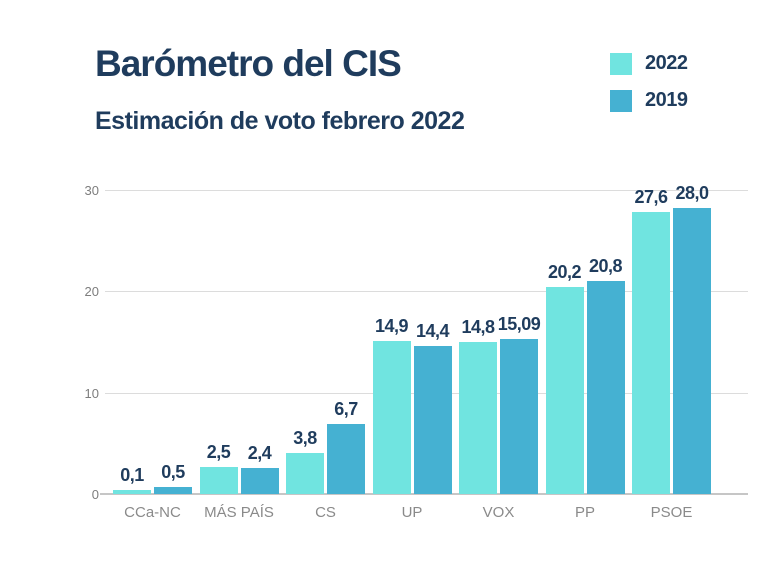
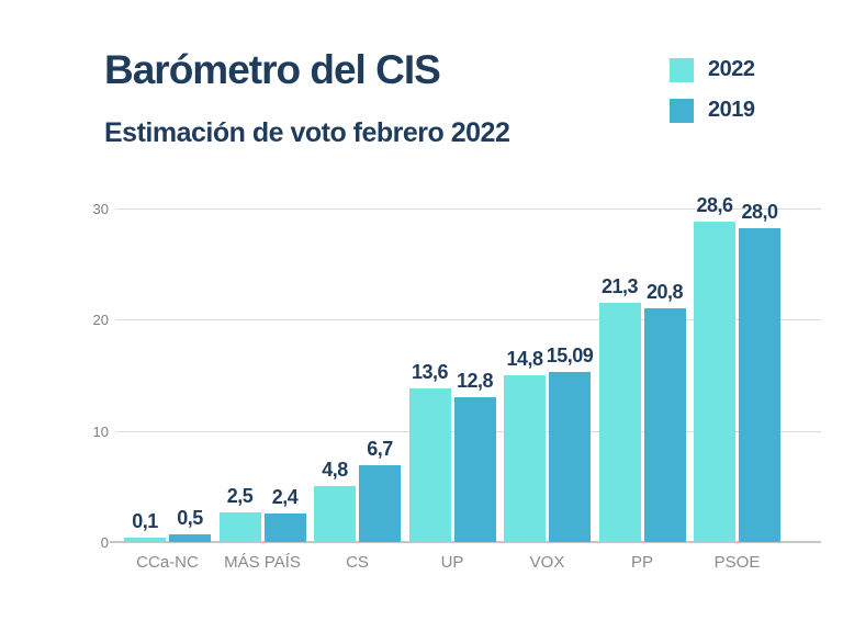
2022/CS: 3,8 -> 4,8
2022/UP: 14,9 -> 13,6
2019/UP: 14,4 -> 12,8
2022/PP: 20,2 -> 21,3
2022/PSOE: 27,6 -> 28,6
